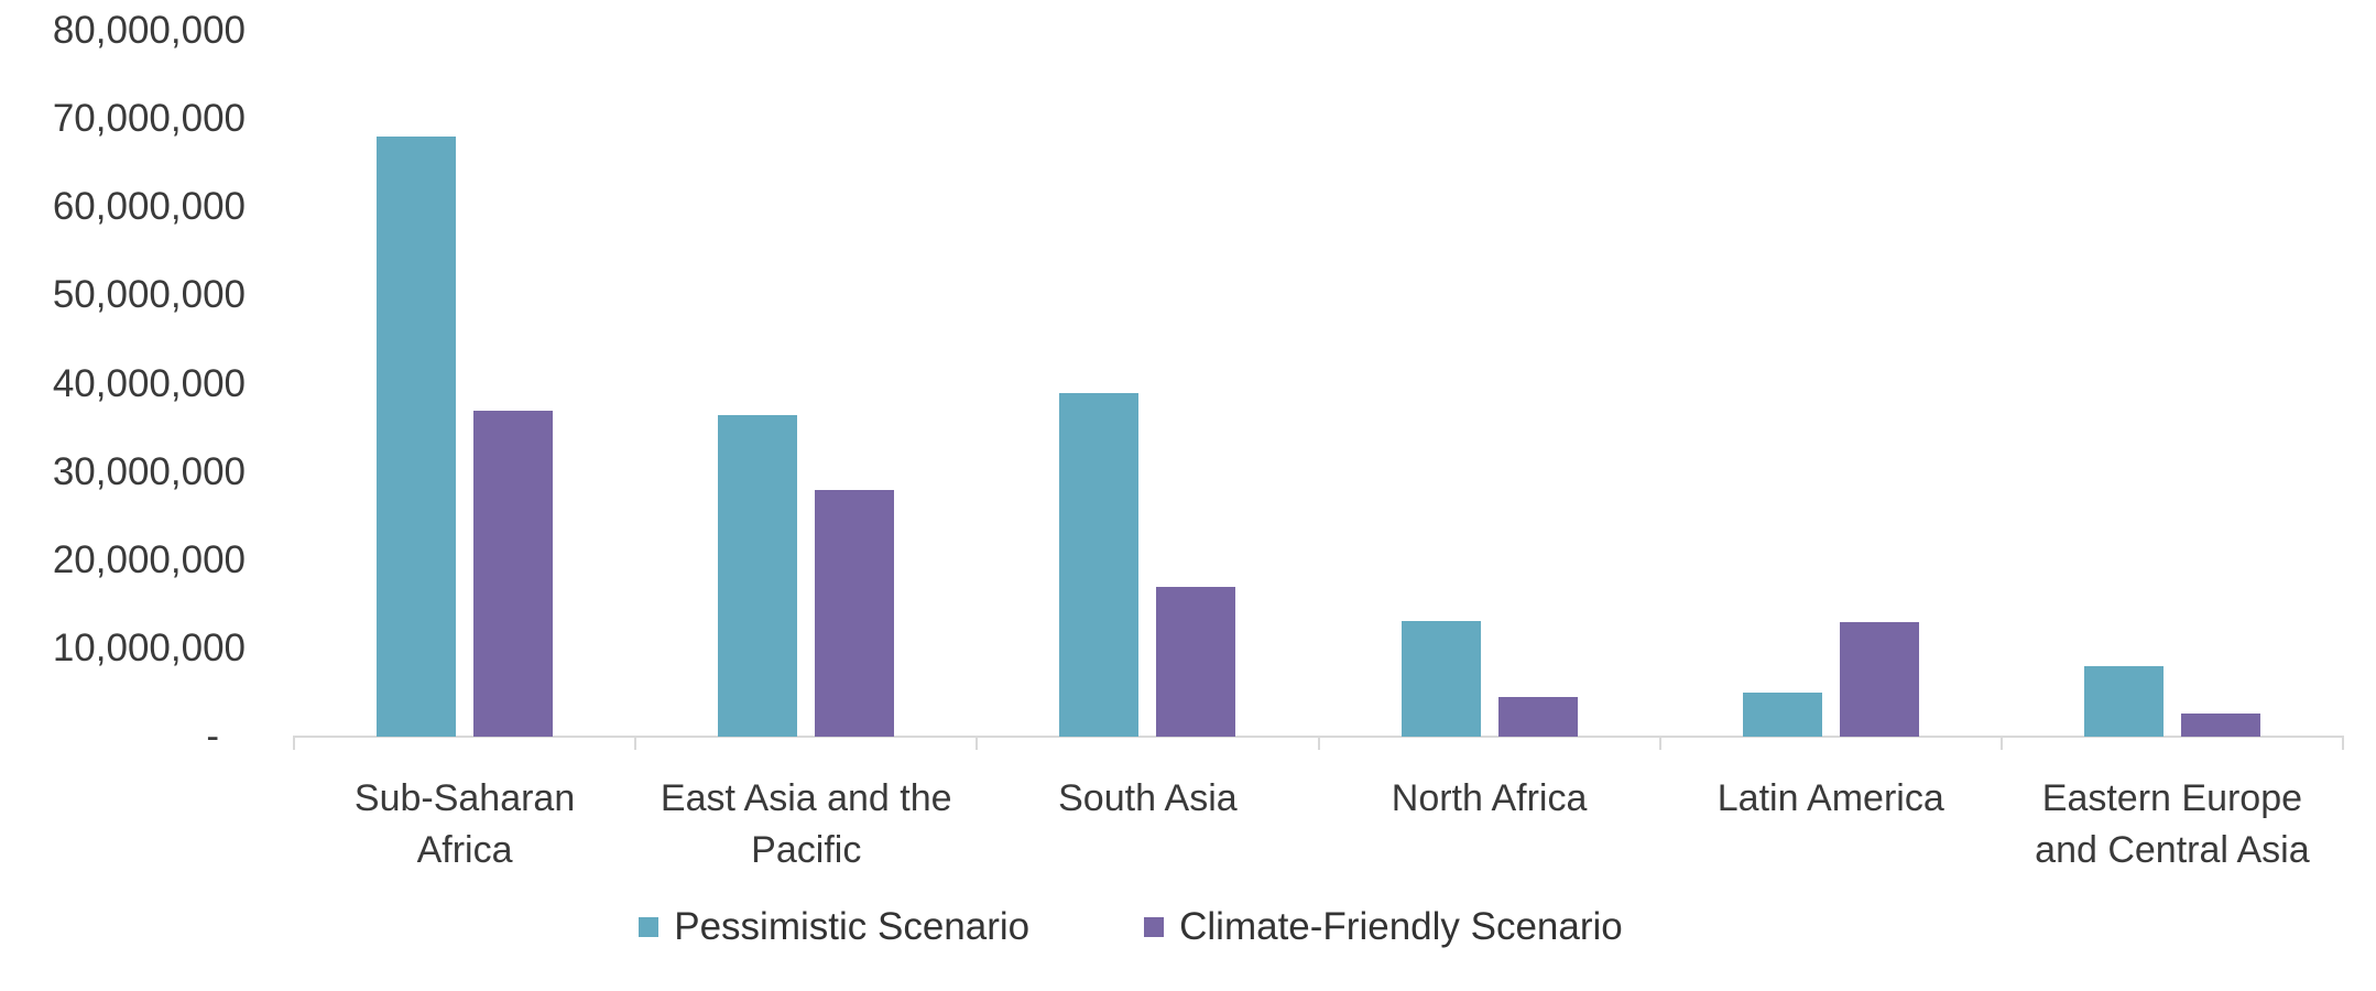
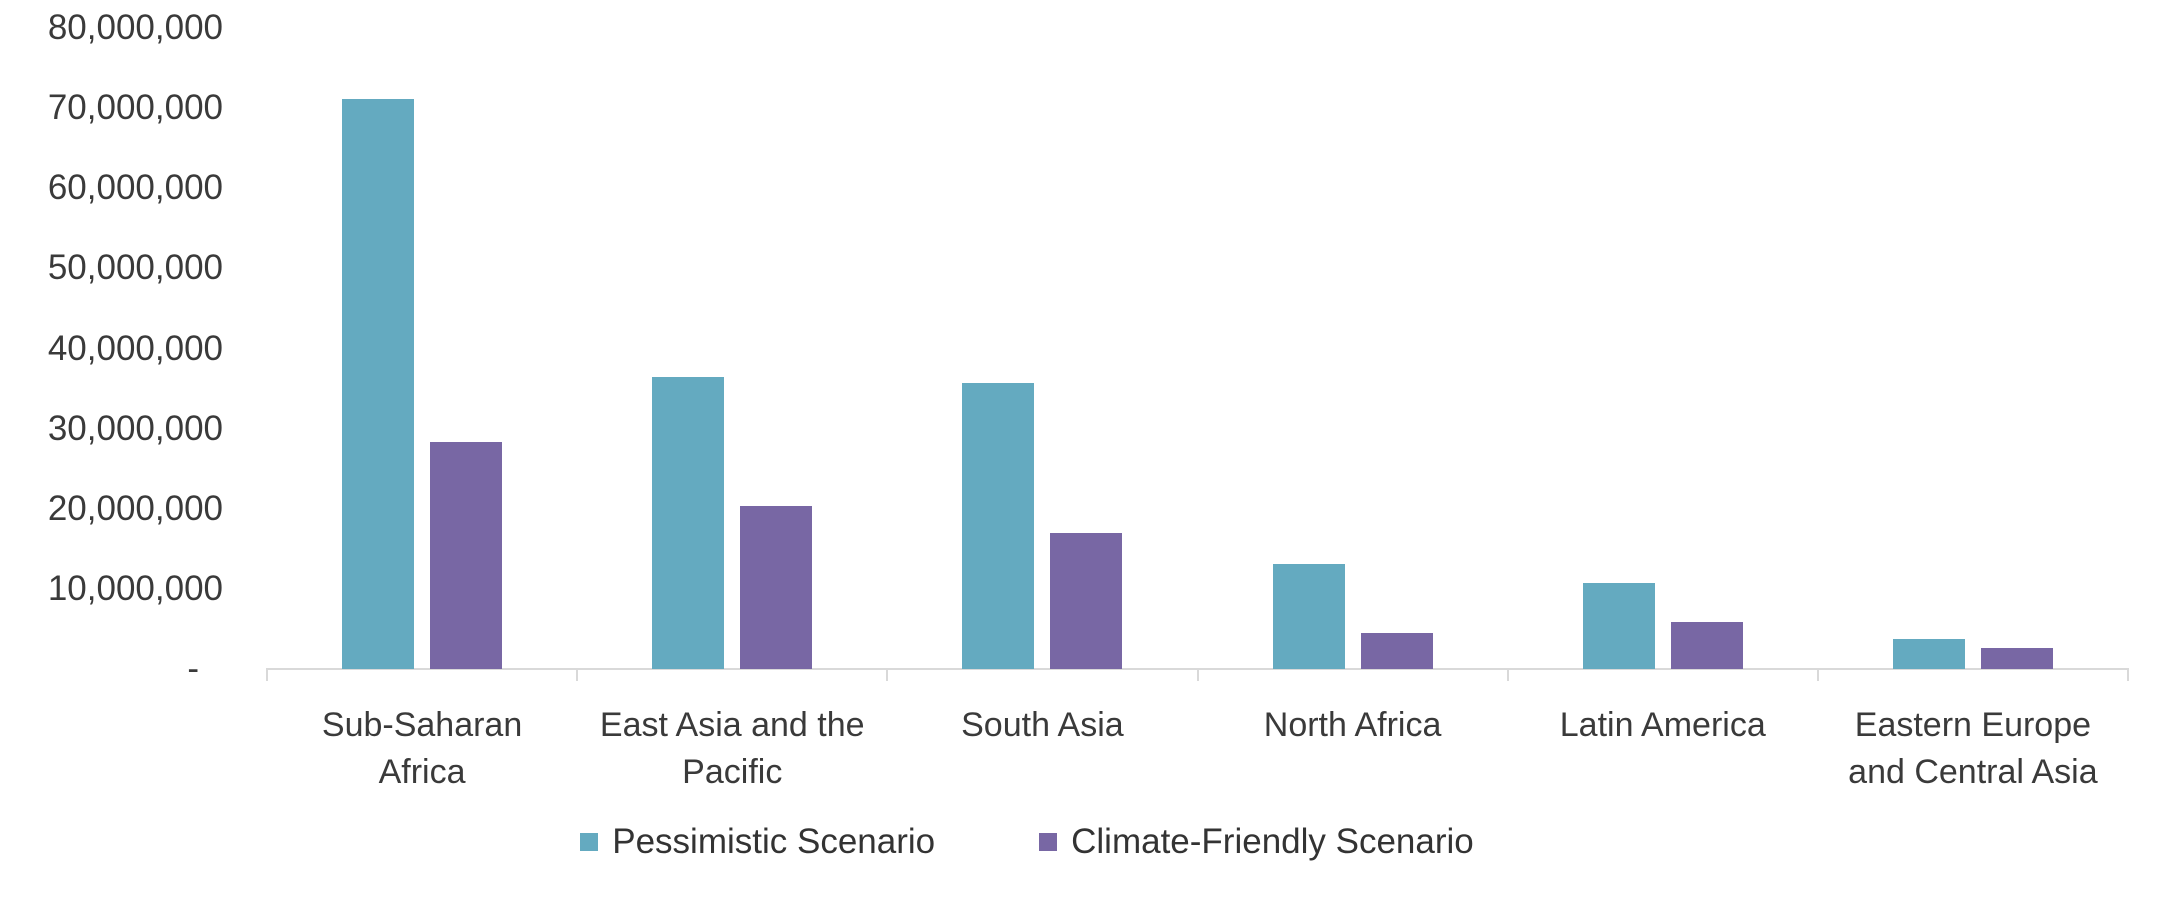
Pessimistic Scenario/Sub-Saharan Africa: 68000000 -> 71000000
Climate-Friendly Scenario/Sub-Saharan Africa: 37000000 -> 28000000
Climate-Friendly Scenario/East Asia and the Pacific: 28000000 -> 20000000
Pessimistic Scenario/South Asia: 39000000 -> 36000000
Pessimistic Scenario/Latin America: 5000000 -> 11000000
Climate-Friendly Scenario/Latin America: 13000000 -> 6000000
Pessimistic Scenario/Eastern Europe and Central Asia: 8000000 -> 4000000
